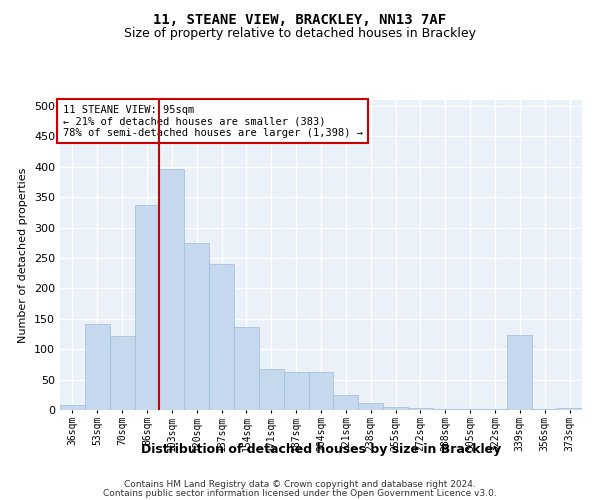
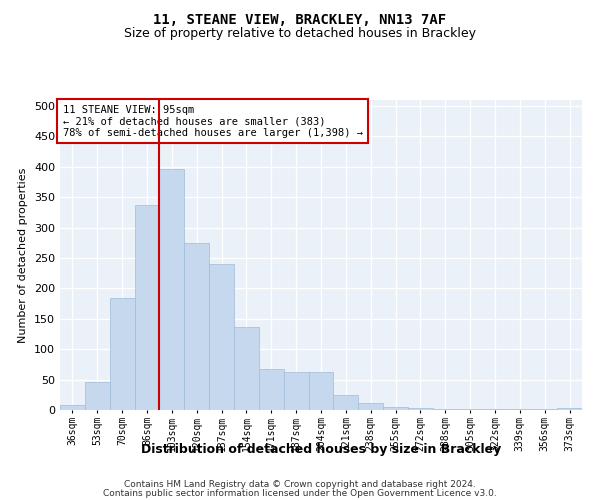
53sqm: 142 -> 46
70sqm: 122 -> 184
339sqm: 124 -> 1
